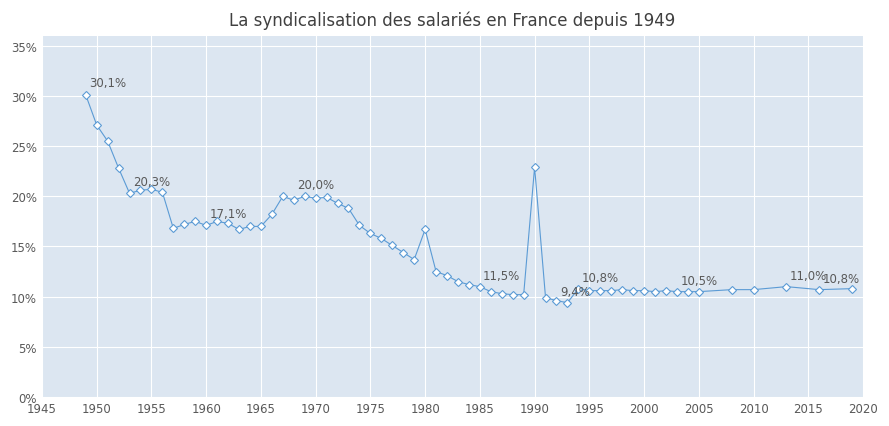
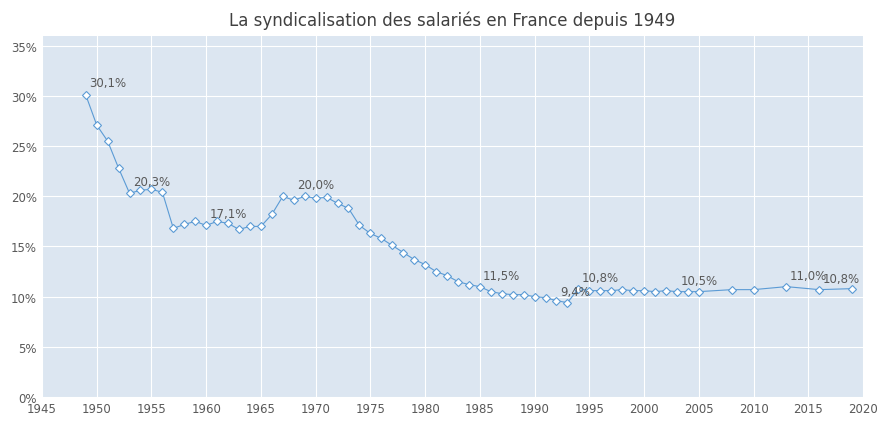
1980: 16.7% -> 13.2%
1990: 22.9% -> 10.0%
